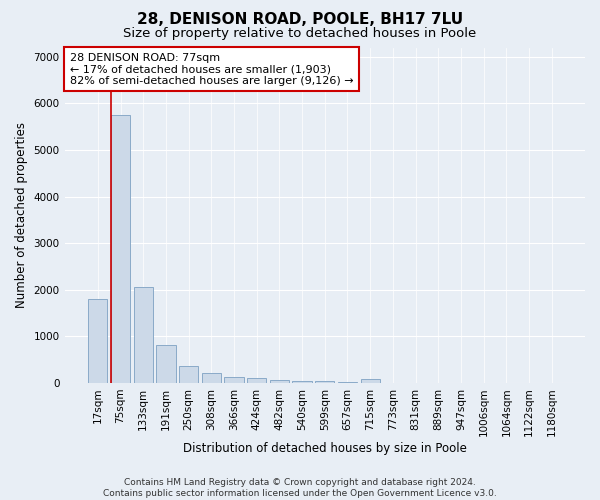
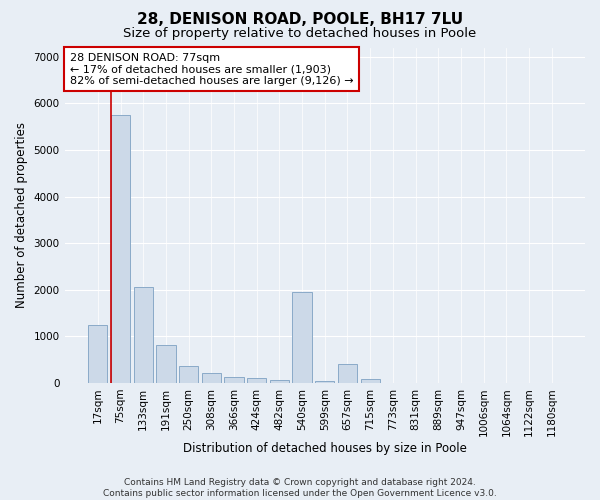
17sqm: 1800 -> 1250
540sqm: 50 -> 1950
657sqm: 20 -> 400
